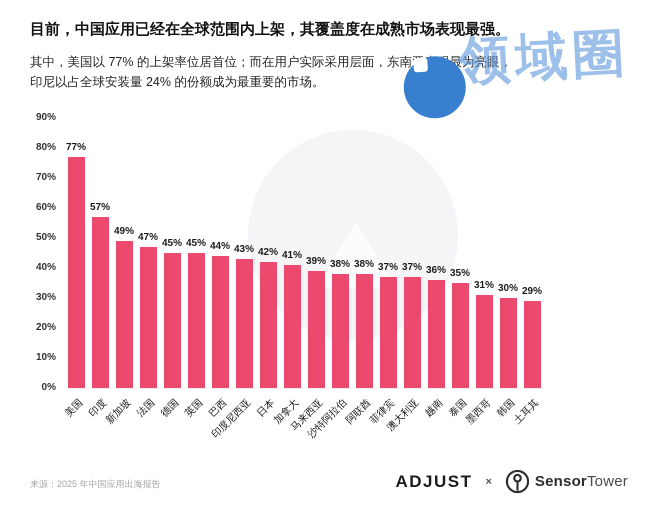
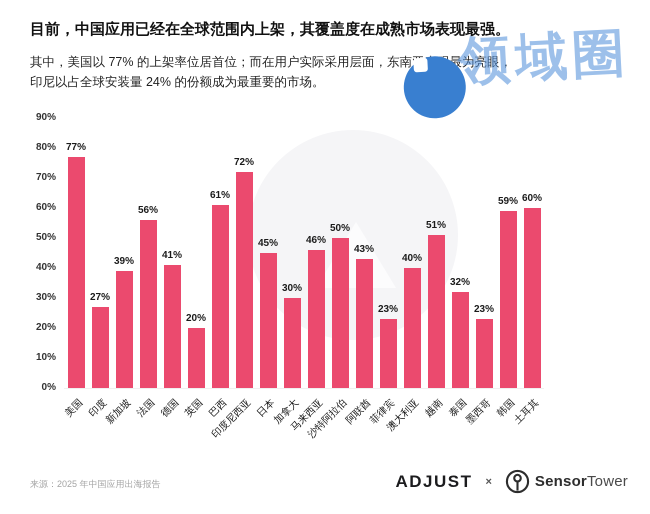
印度: 57% -> 27%
新加坡: 49% -> 39%
法国: 47% -> 56%
德国: 45% -> 41%
英国: 45% -> 20%
巴西: 44% -> 61%
印度尼西亚: 43% -> 72%
日本: 42% -> 45%
加拿大: 41% -> 30%
马来西亚: 39% -> 46%
沙特阿拉伯: 38% -> 50%
阿联酋: 38% -> 43%
菲律宾: 37% -> 23%
澳大利亚: 37% -> 40%
越南: 36% -> 51%
泰国: 35% -> 32%
墨西哥: 31% -> 23%
韩国: 30% -> 59%
土耳其: 29% -> 60%
